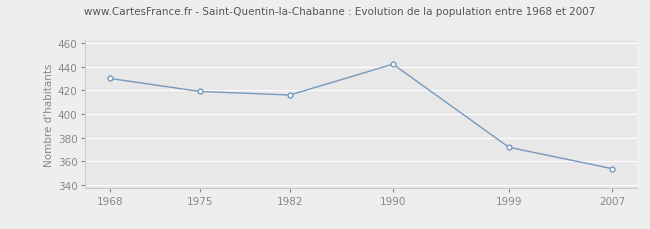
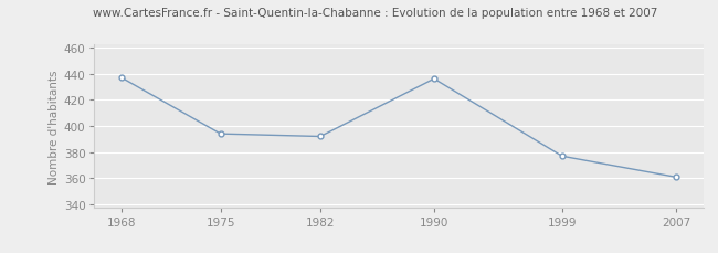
1968: 430 -> 437
1975: 419 -> 394
1982: 416 -> 392
1990: 442 -> 436
1999: 372 -> 377
2007: 354 -> 361
